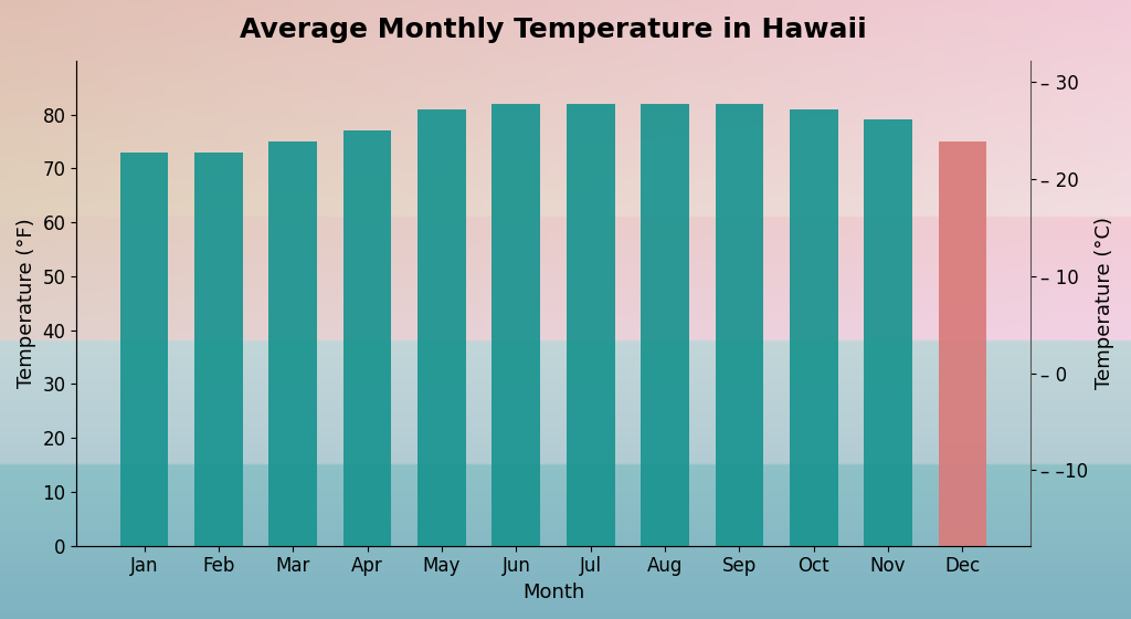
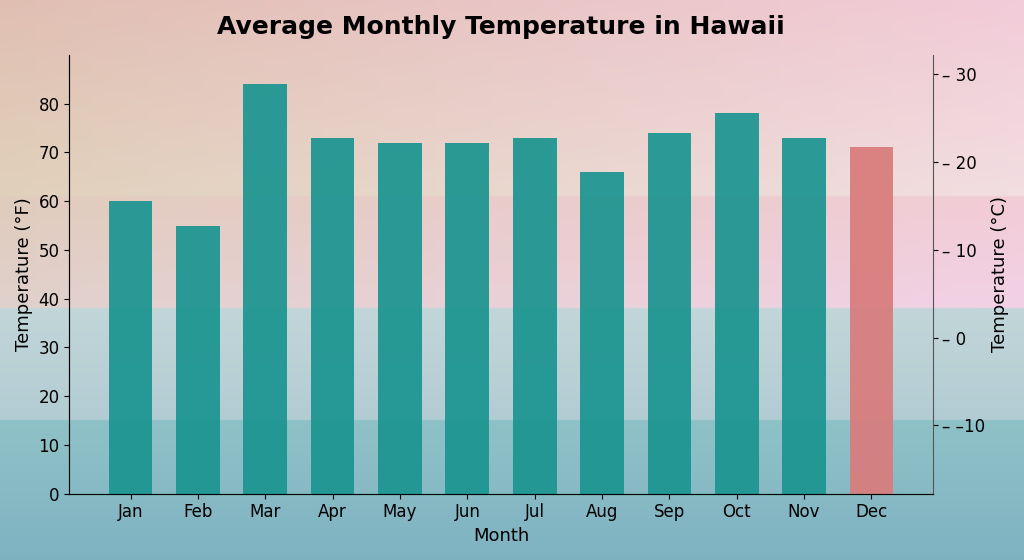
Jan: 73 -> 60
Feb: 73 -> 55
Mar: 75 -> 84
Apr: 77 -> 73
May: 81 -> 72
Jun: 82 -> 72
Jul: 82 -> 73
Aug: 82 -> 66
Sep: 82 -> 74
Oct: 81 -> 78
Nov: 79 -> 73
Dec: 75 -> 71
